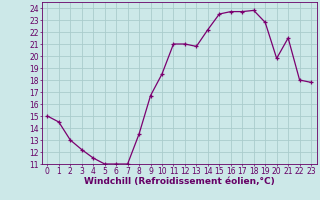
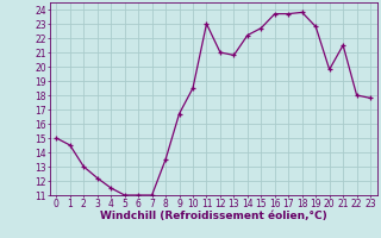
11: 21.0 -> 23.0
15: 23.5 -> 22.7
